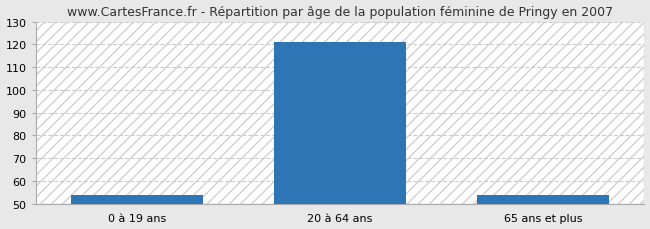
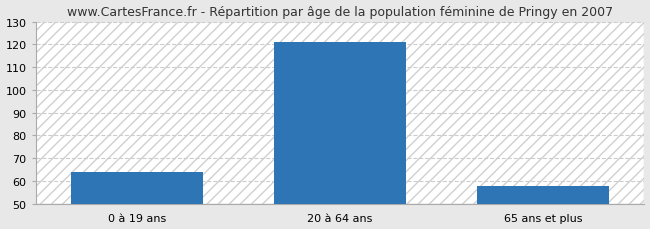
0 à 19 ans: 54 -> 64
65 ans et plus: 54 -> 58
